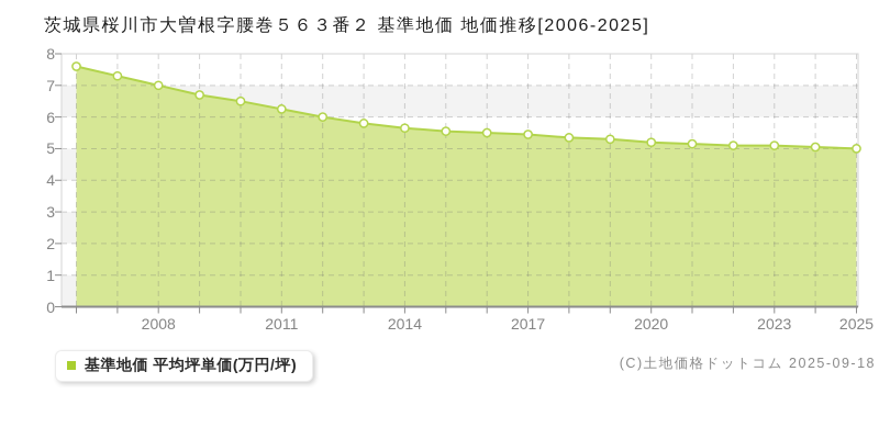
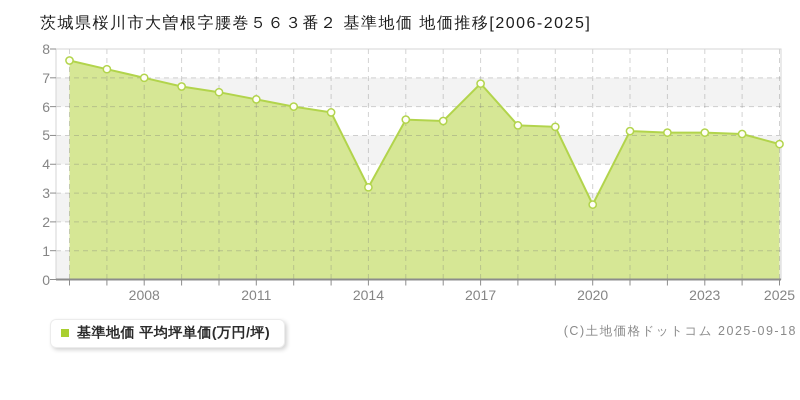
2014: 5.7 -> 3.2
2017: 5.5 -> 6.8
2020: 5.2 -> 2.6
2025: 5.0 -> 4.7
